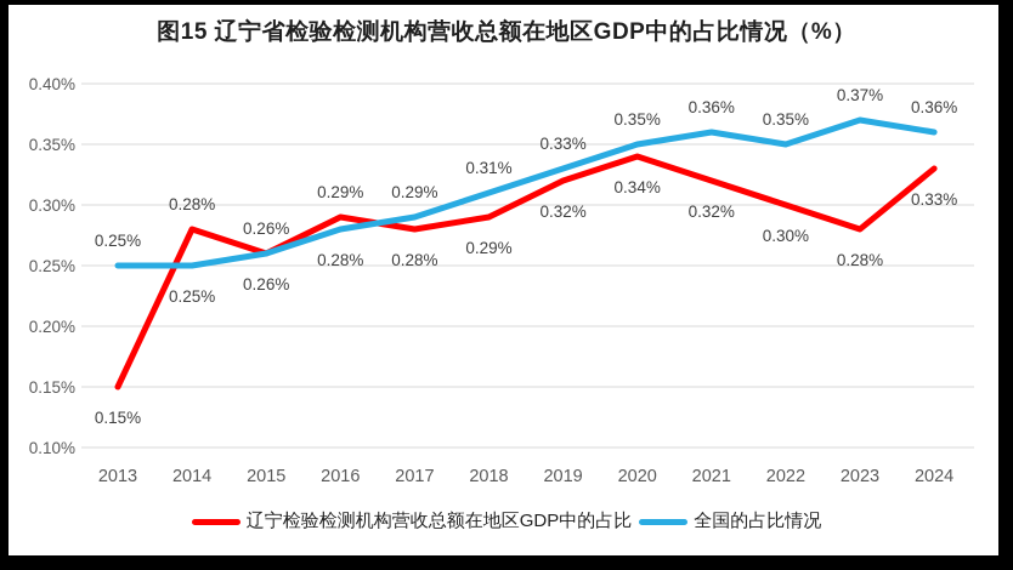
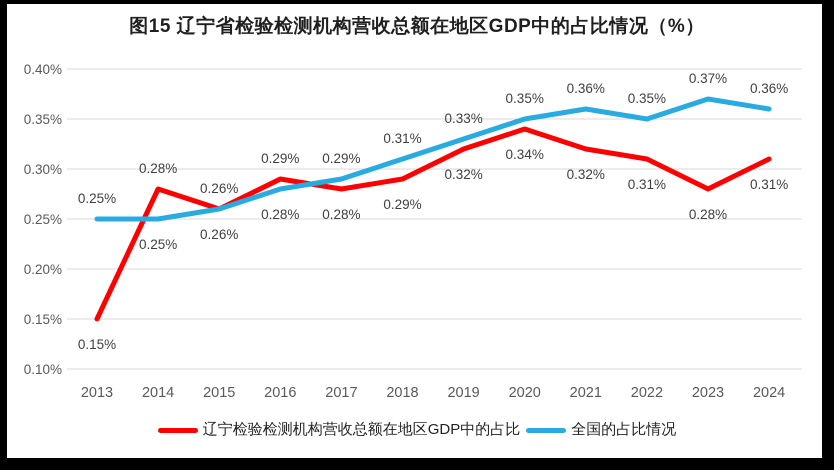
辽宁检验检测机构营收总额在地区GDP中的占比/2022: 0.30% -> 0.31%
辽宁检验检测机构营收总额在地区GDP中的占比/2024: 0.33% -> 0.31%
